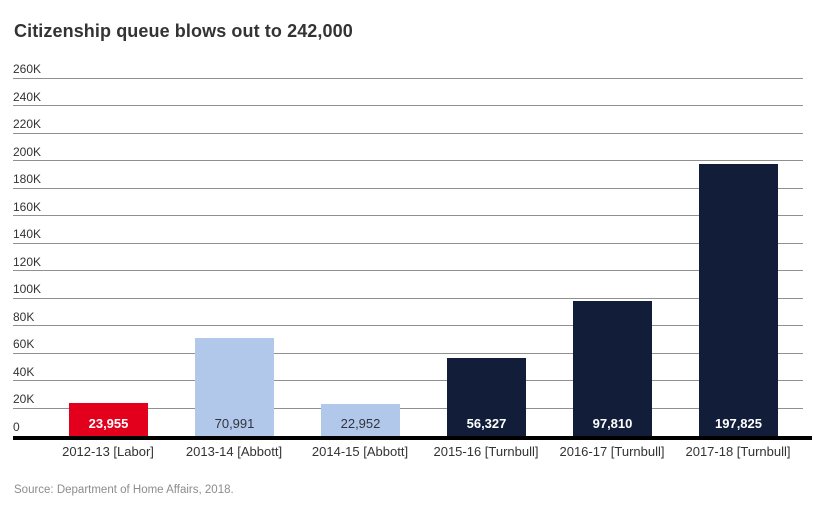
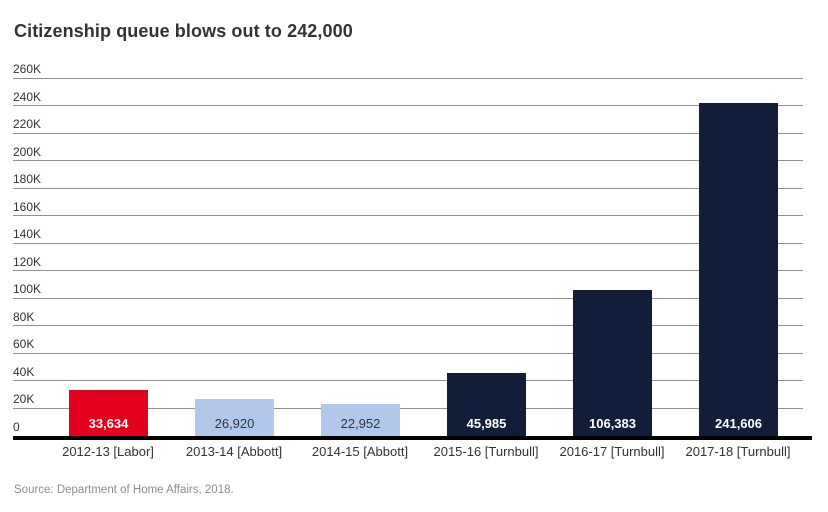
2012-13 [Labor]: 23,955 -> 33,634
2013-14 [Abbott]: 70,991 -> 26,920
2015-16 [Turnbull]: 56,327 -> 45,985
2016-17 [Turnbull]: 97,810 -> 106,383
2017-18 [Turnbull]: 197,825 -> 241,606
